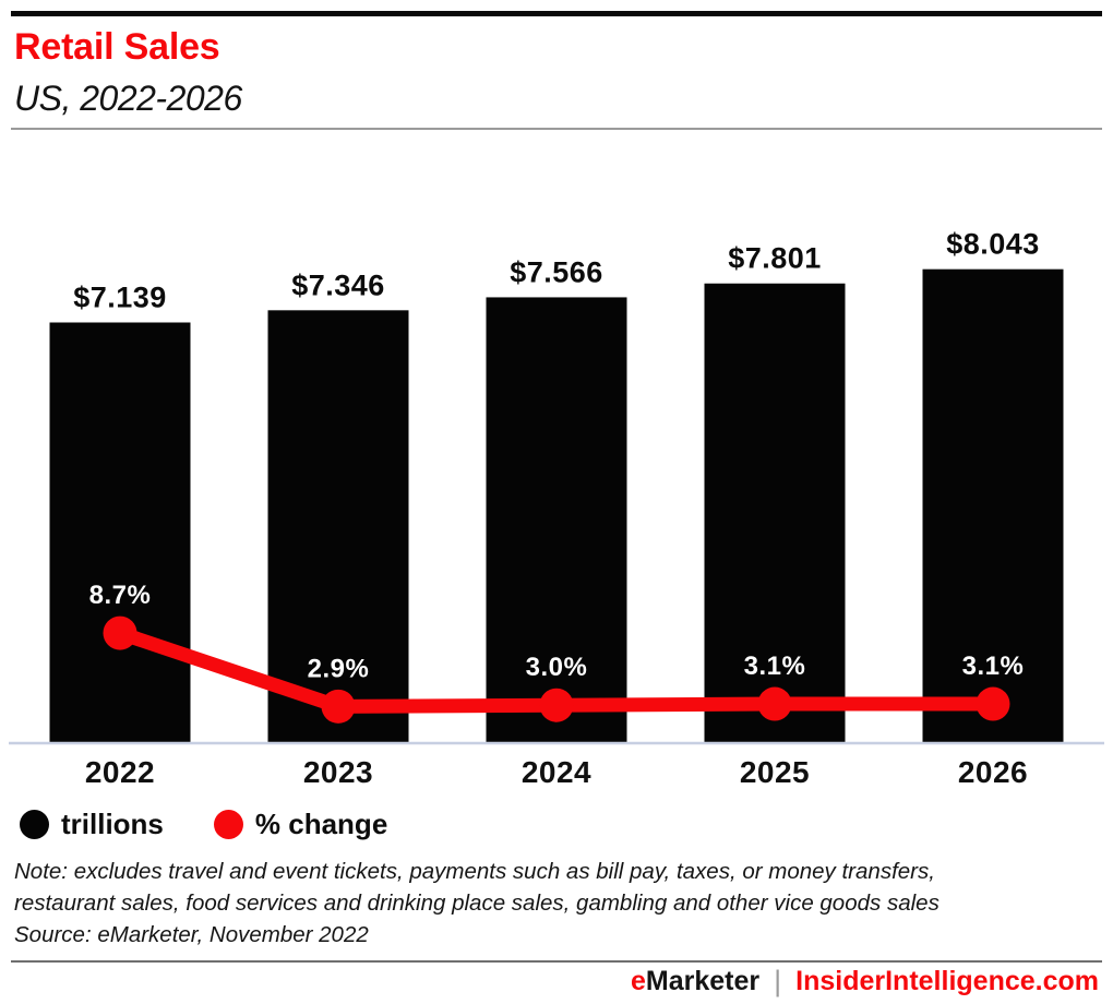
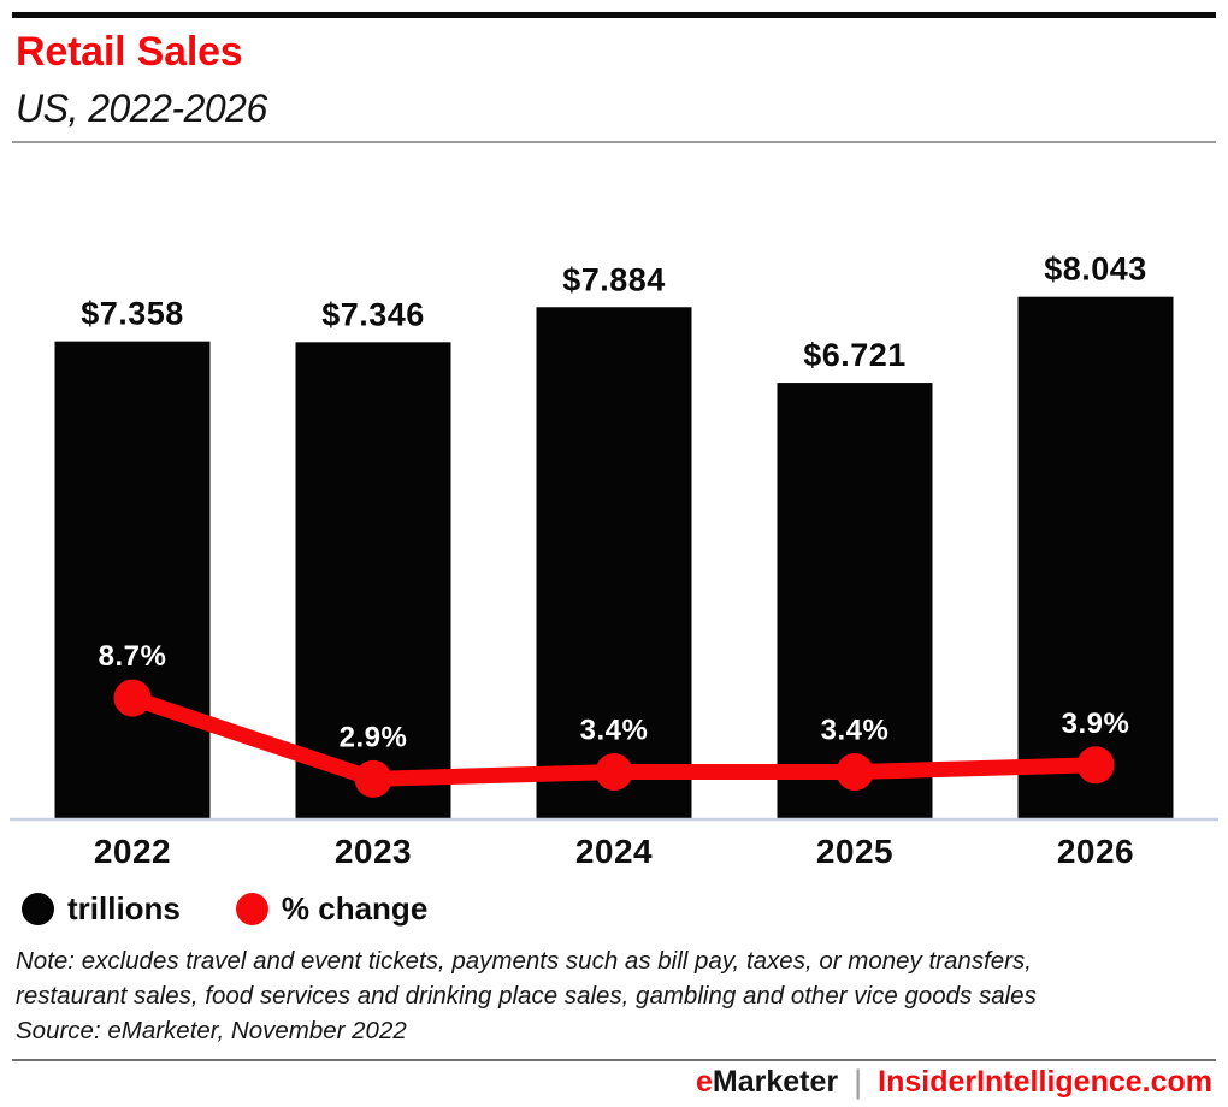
trillions/2022: $7.139 -> $7.358
trillions/2024: $7.566 -> $7.884
% change/2024: 3.0% -> 3.4%
trillions/2025: $7.801 -> $6.721
% change/2025: 3.1% -> 3.4%
% change/2026: 3.1% -> 3.9%
